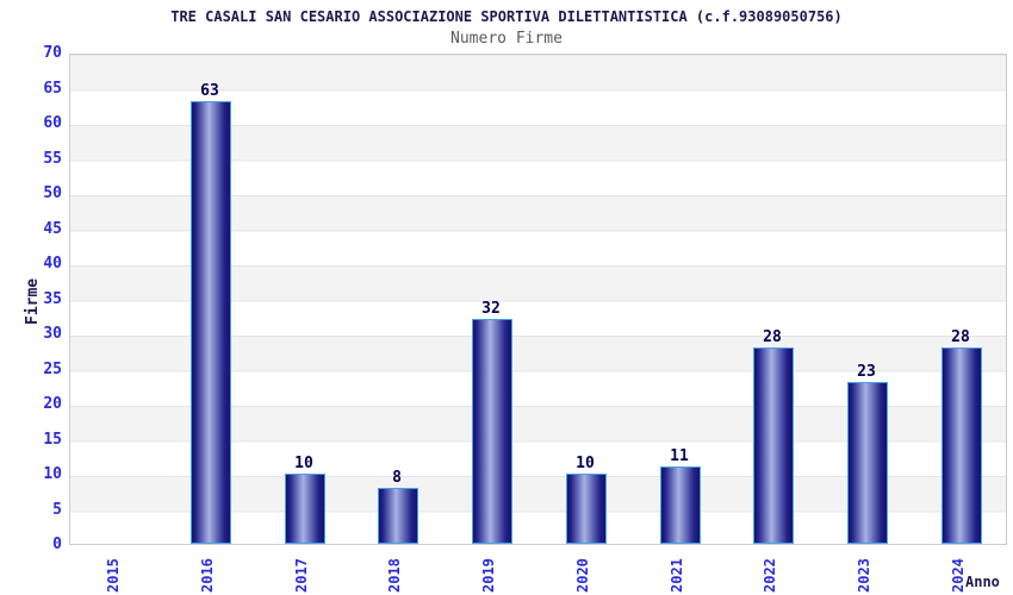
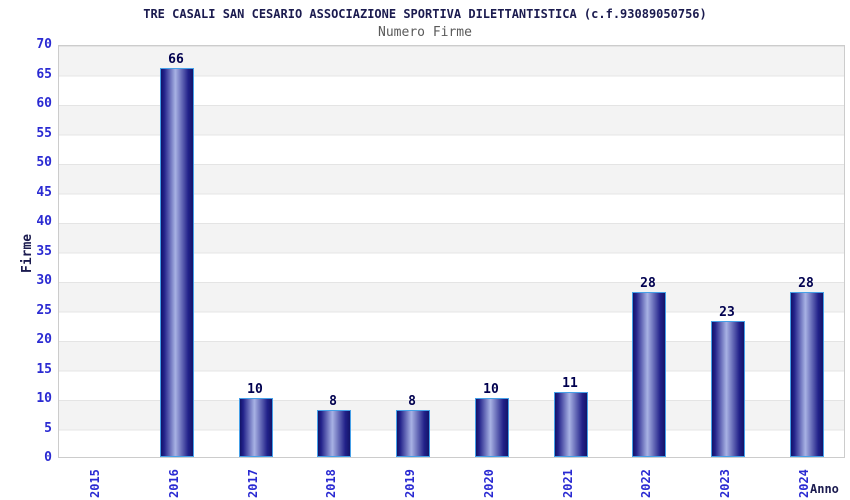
2016: 63 -> 66
2019: 32 -> 8
